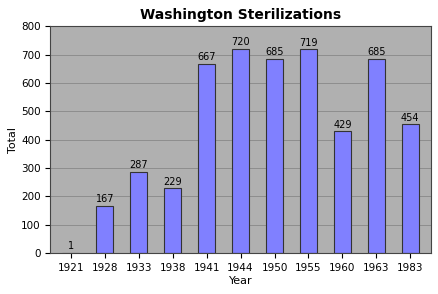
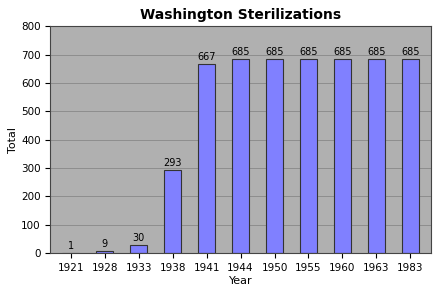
1928: 167 -> 9
1933: 287 -> 30
1938: 229 -> 293
1944: 720 -> 685
1955: 719 -> 685
1960: 429 -> 685
1983: 454 -> 685
